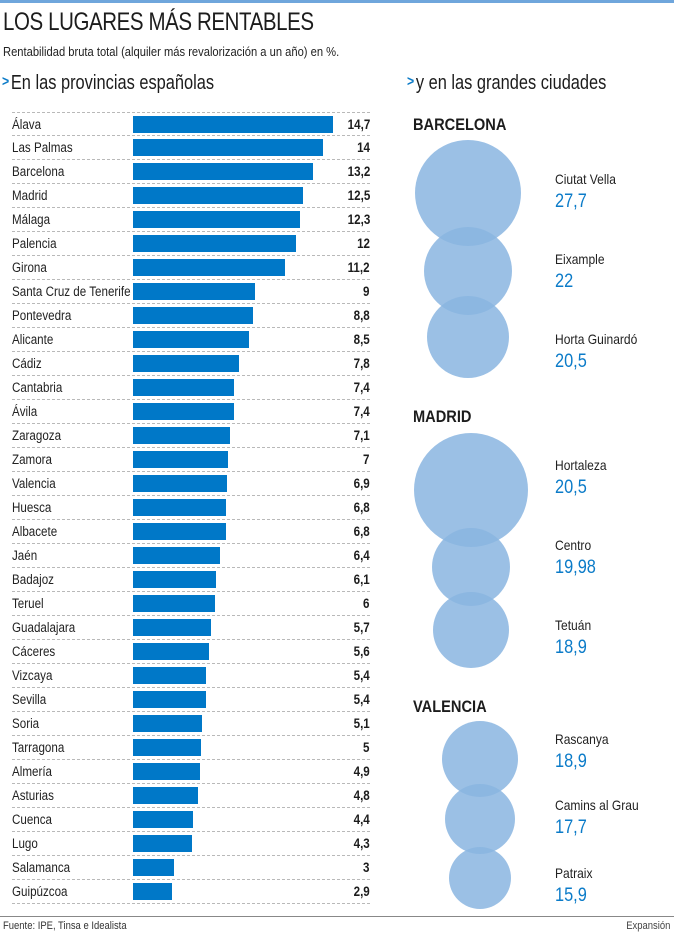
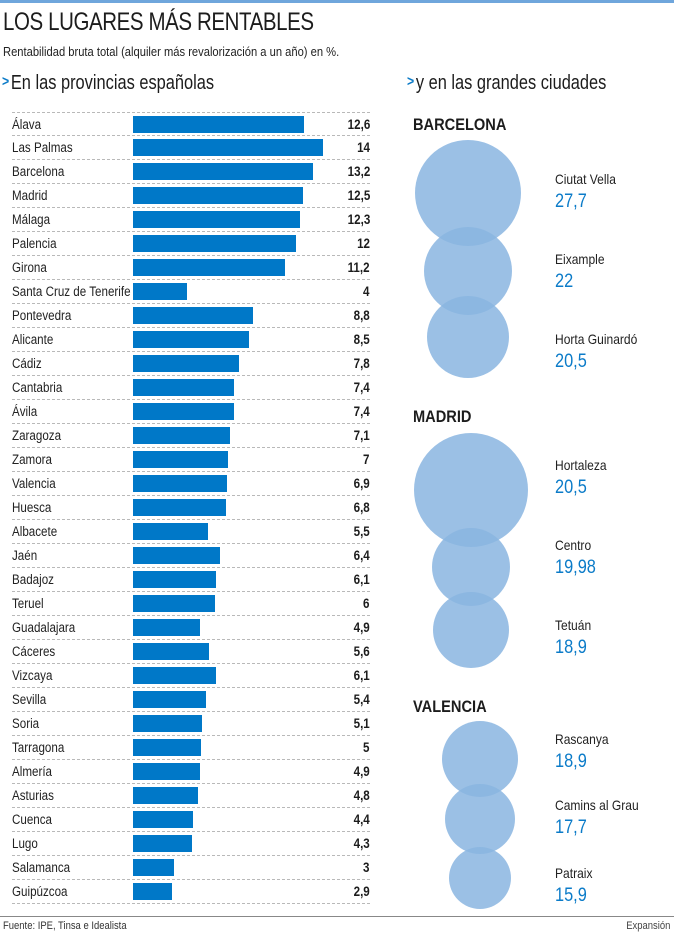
En las provincias españolas/Álava: 14,7 -> 12,6
En las provincias españolas/Santa Cruz de Tenerife: 9 -> 4
En las provincias españolas/Albacete: 6,8 -> 5,5
En las provincias españolas/Guadalajara: 5,7 -> 4,9
En las provincias españolas/Vizcaya: 5,4 -> 6,1
